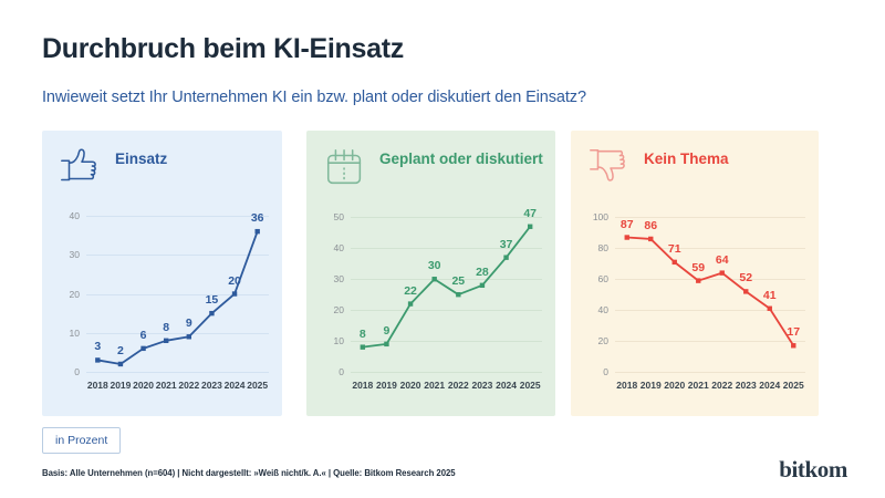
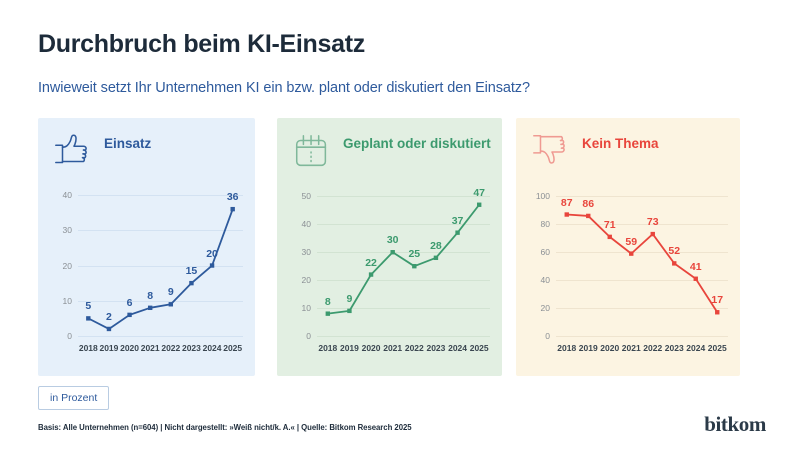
Einsatz/2018: 3 -> 5
Kein Thema/2022: 64 -> 73
